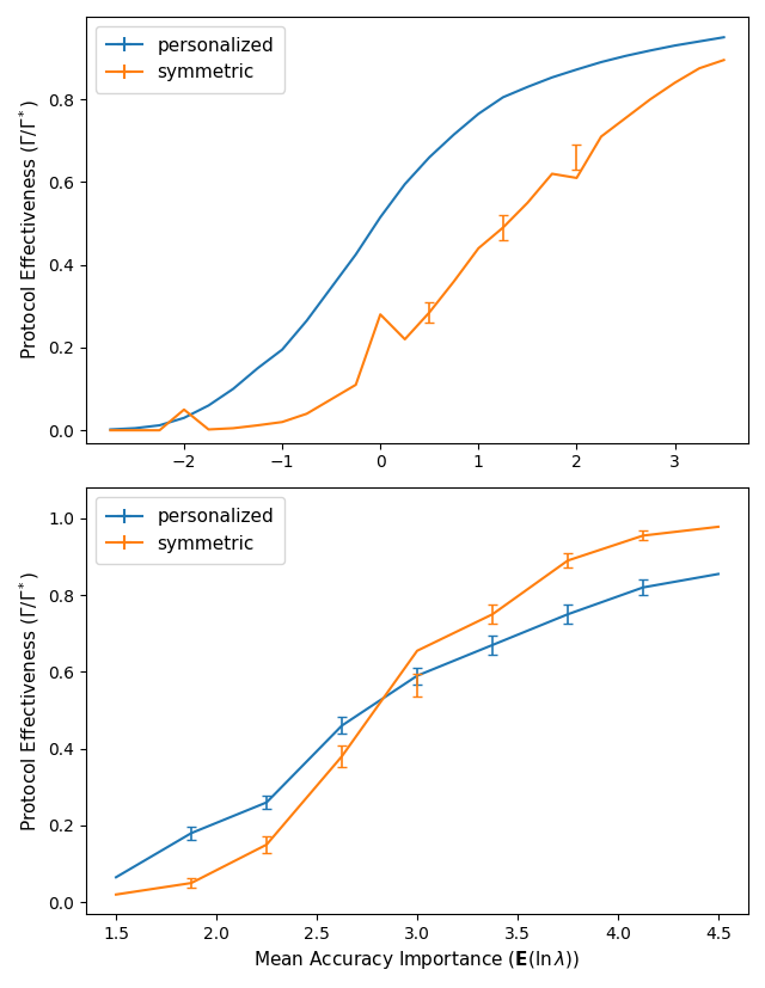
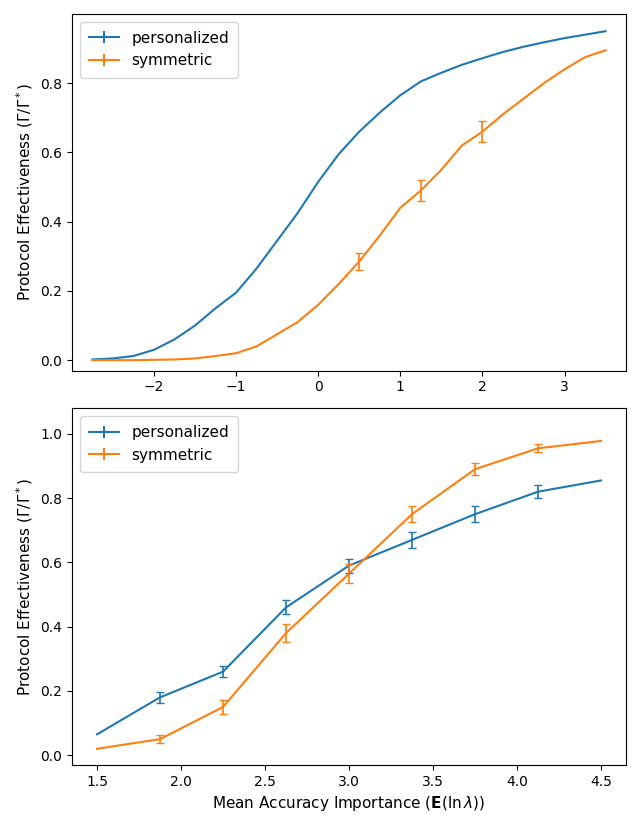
symmetric/−2: 0.050 -> 0.001
symmetric/0: 0.280 -> 0.160
symmetric/2: 0.610 -> 0.660
symmetric/3.0: 0.655 -> 0.565
